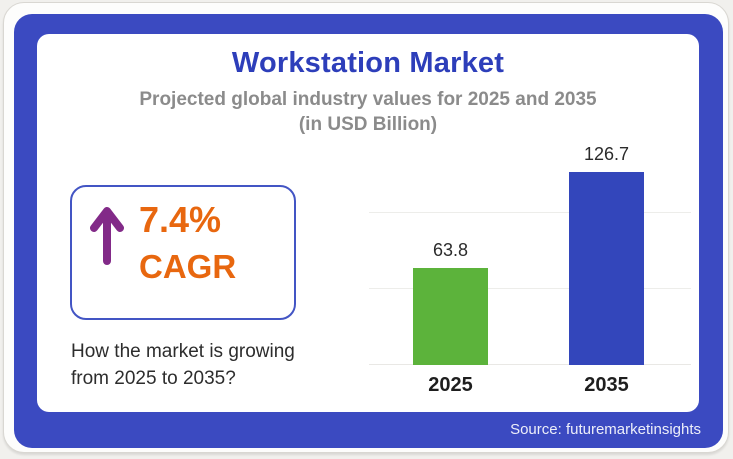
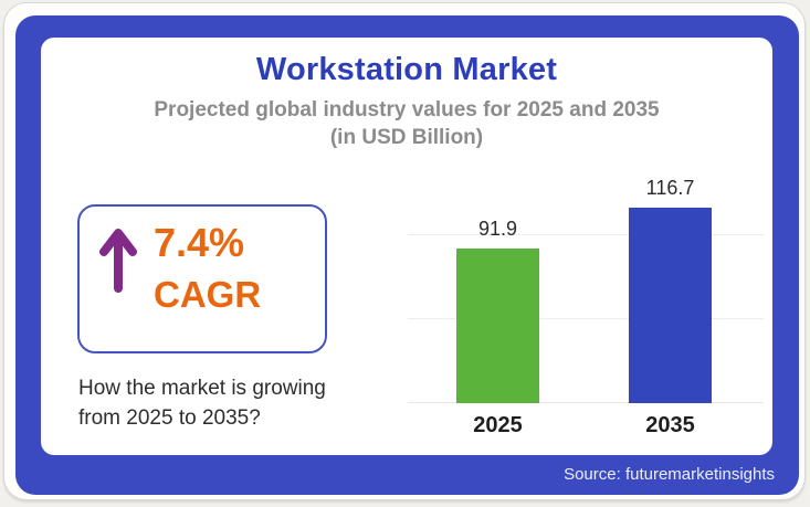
2025: 63.8 -> 91.9
2035: 126.7 -> 116.7
